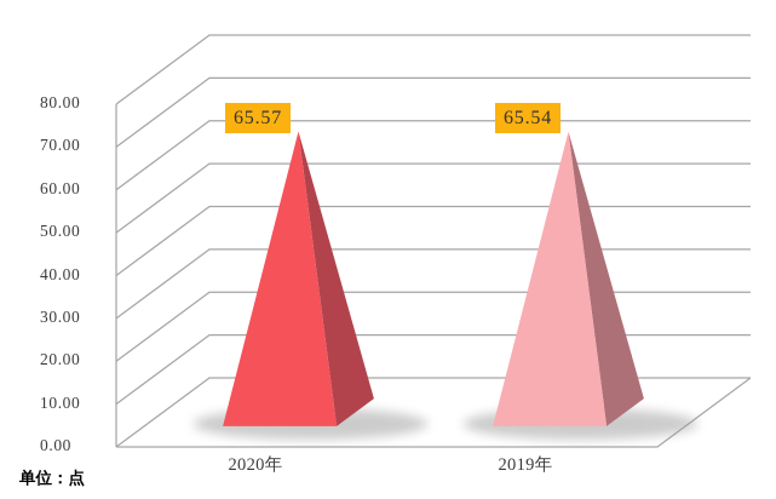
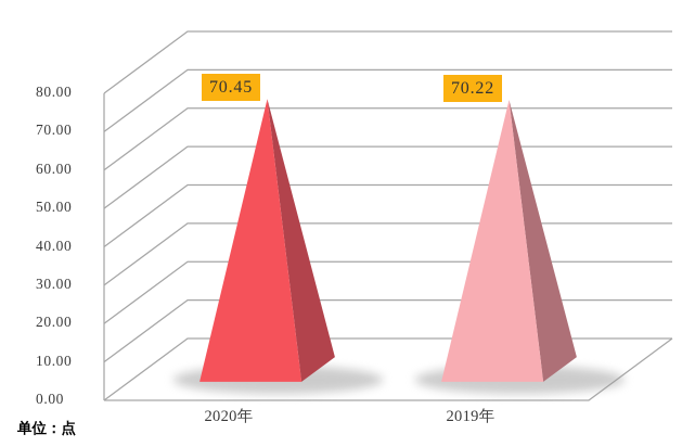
2020年: 65.57 -> 70.45
2019年: 65.54 -> 70.22
